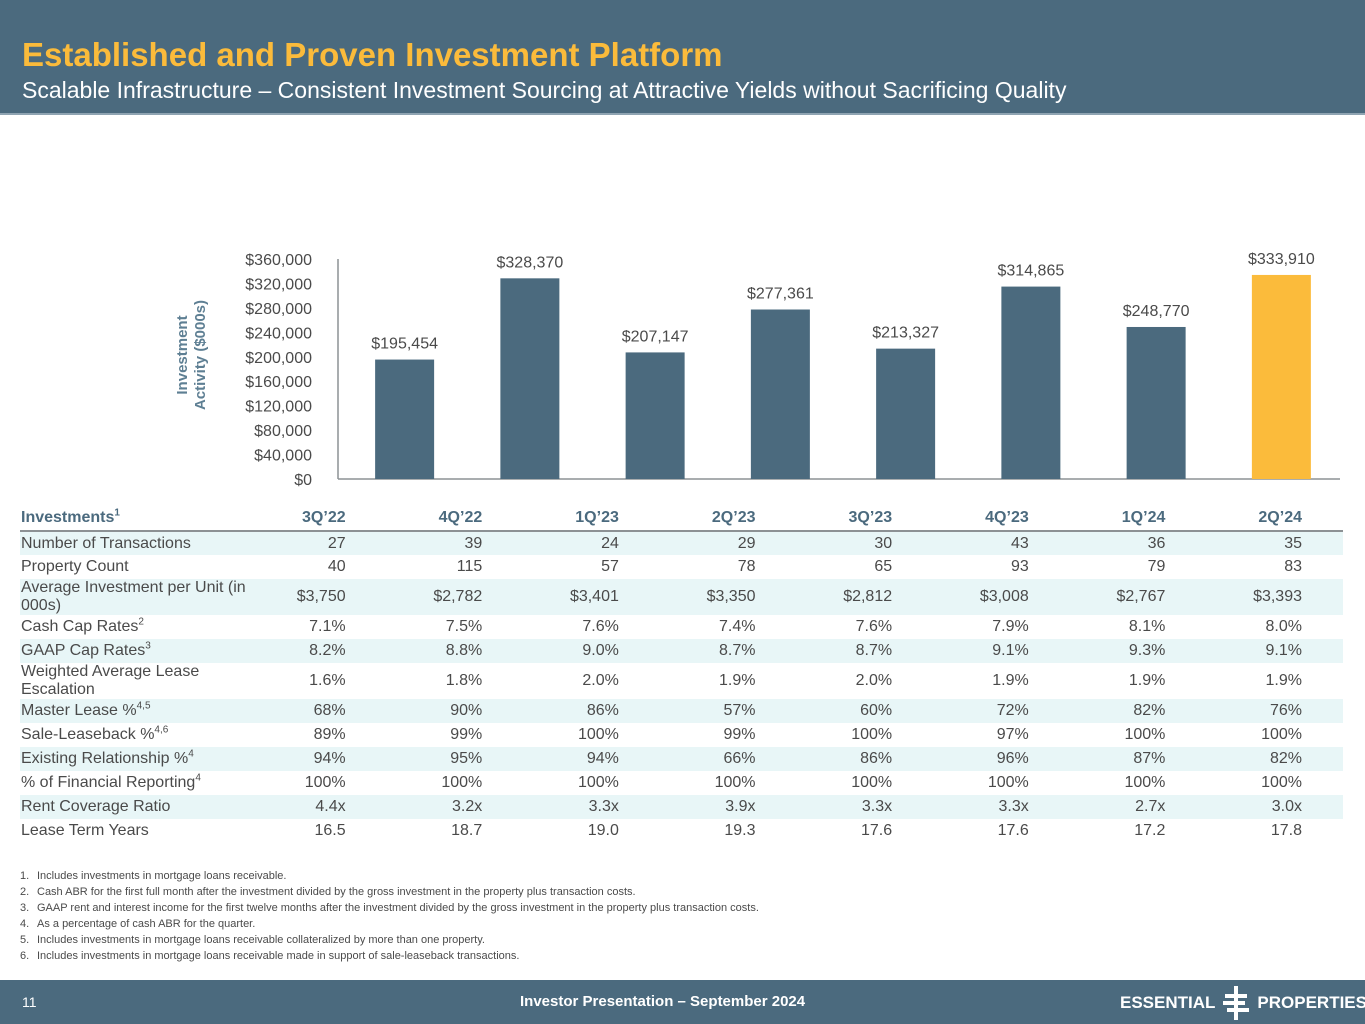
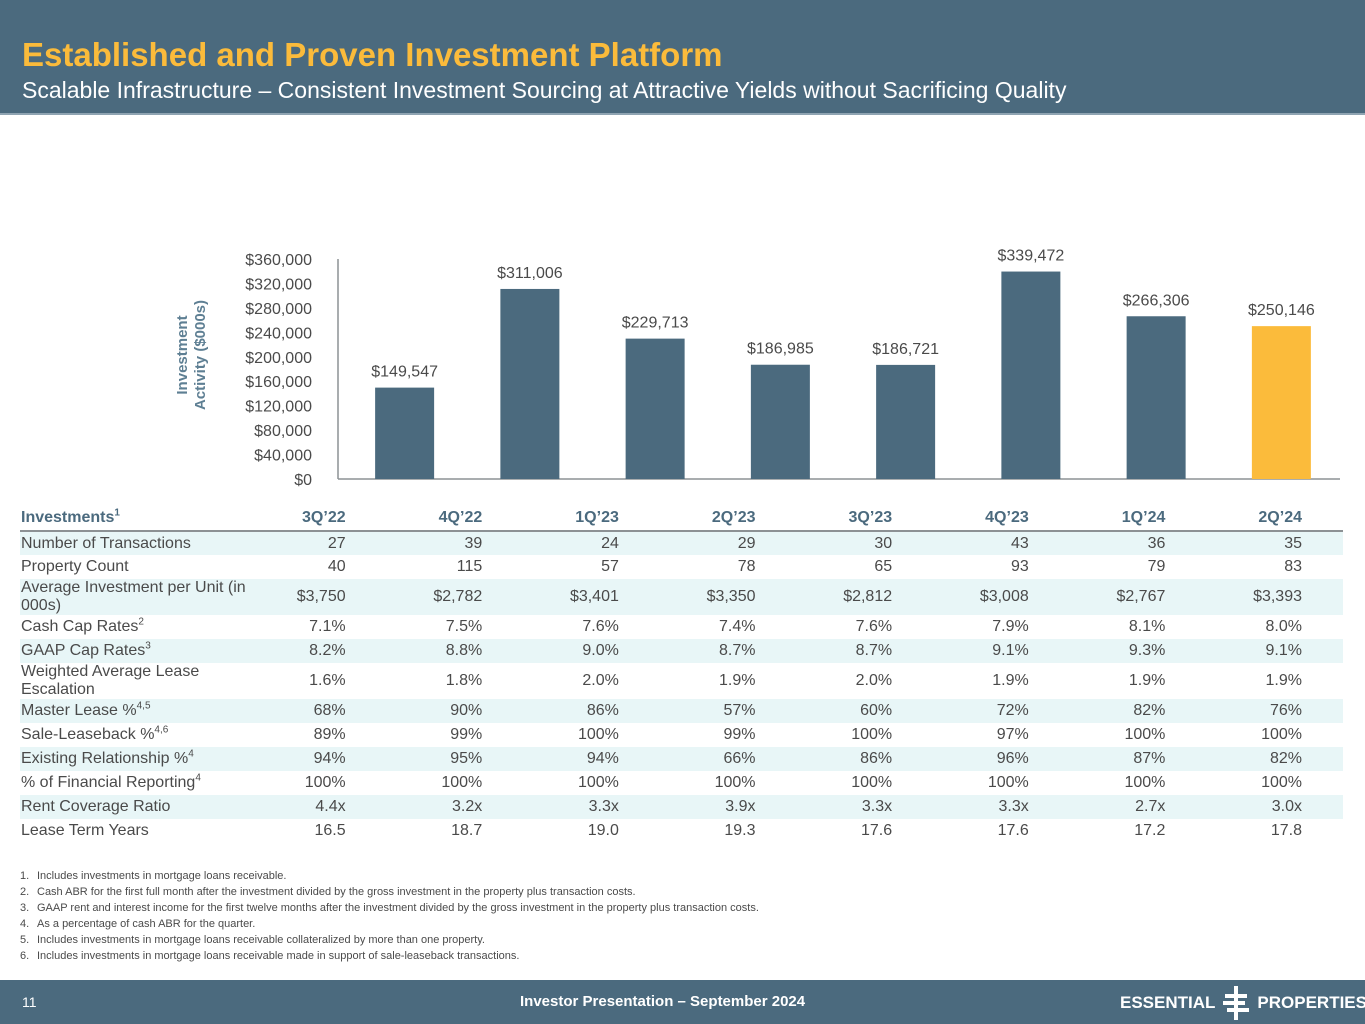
3Q’22: $195,454 -> $149,547
4Q’22: $328,370 -> $311,006
1Q’23: $207,147 -> $229,713
2Q’23: $277,361 -> $186,985
3Q’23: $213,327 -> $186,721
4Q’23: $314,865 -> $339,472
1Q’24: $248,770 -> $266,306
2Q’24: $333,910 -> $250,146
